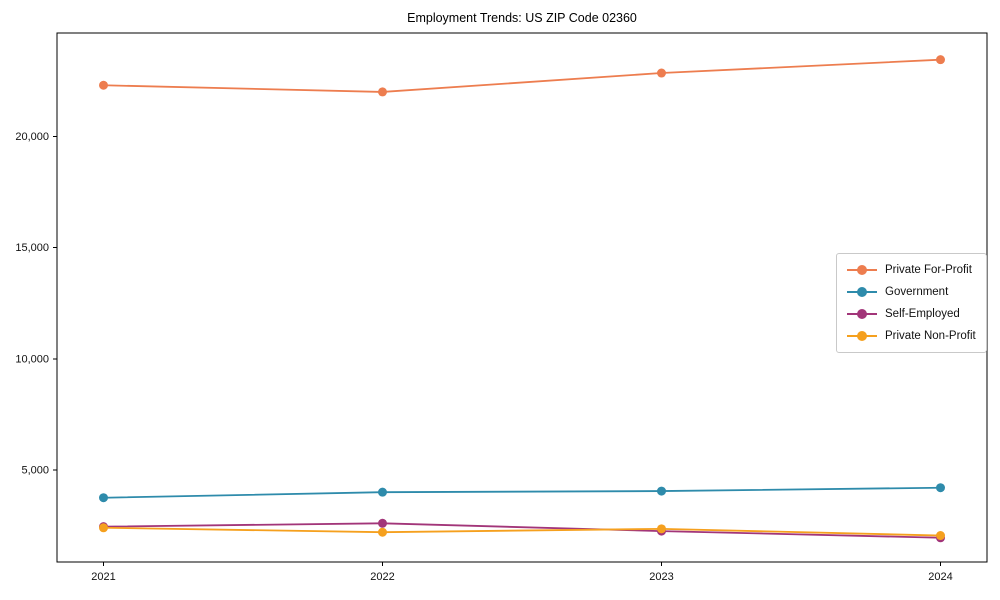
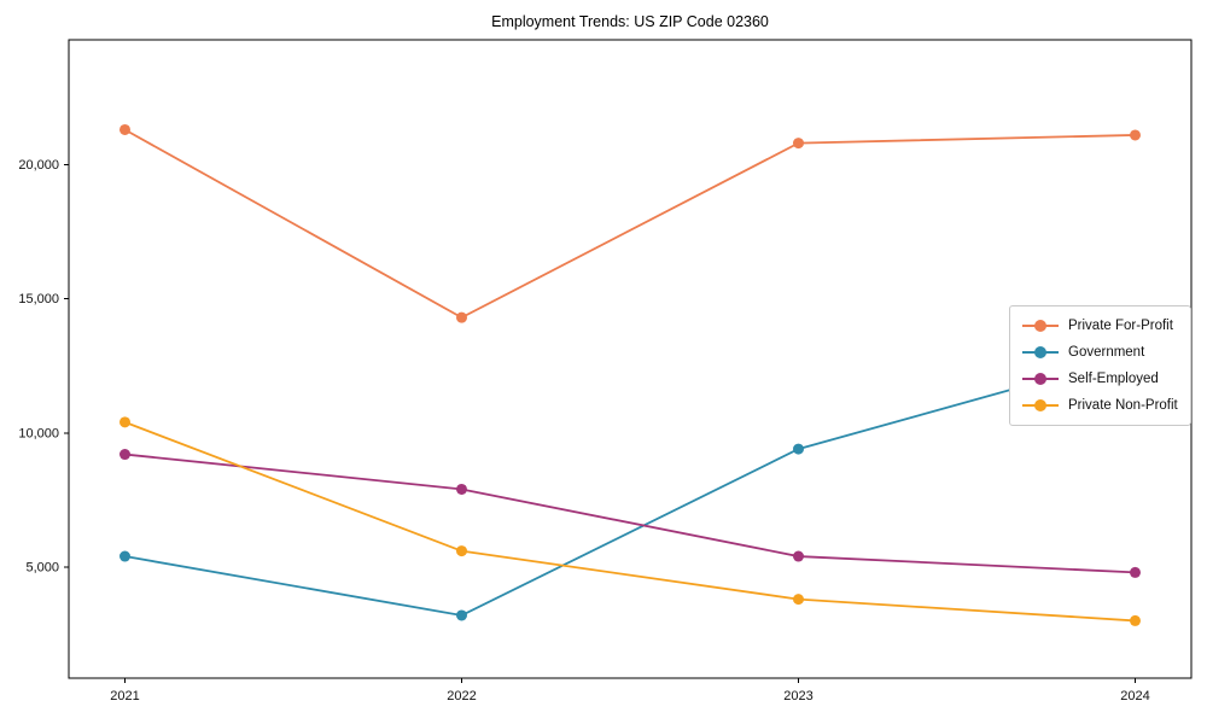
Private For-Profit/2021: 22300 -> 21300
Government/2021: 3800 -> 5400
Self-Employed/2021: 2400 -> 9200
Private Non-Profit/2021: 2400 -> 10400
Private For-Profit/2022: 22000 -> 14300
Government/2022: 4000 -> 3200
Self-Employed/2022: 2600 -> 7900
Private Non-Profit/2022: 2200 -> 5600
Private For-Profit/2023: 22800 -> 20800
Government/2023: 4000 -> 9400
Self-Employed/2023: 2200 -> 5400
Private Non-Profit/2023: 2400 -> 3800
Private For-Profit/2024: 23400 -> 21100
Government/2024: 4200 -> 12900
Self-Employed/2024: 2000 -> 4800
Private Non-Profit/2024: 2000 -> 3000
